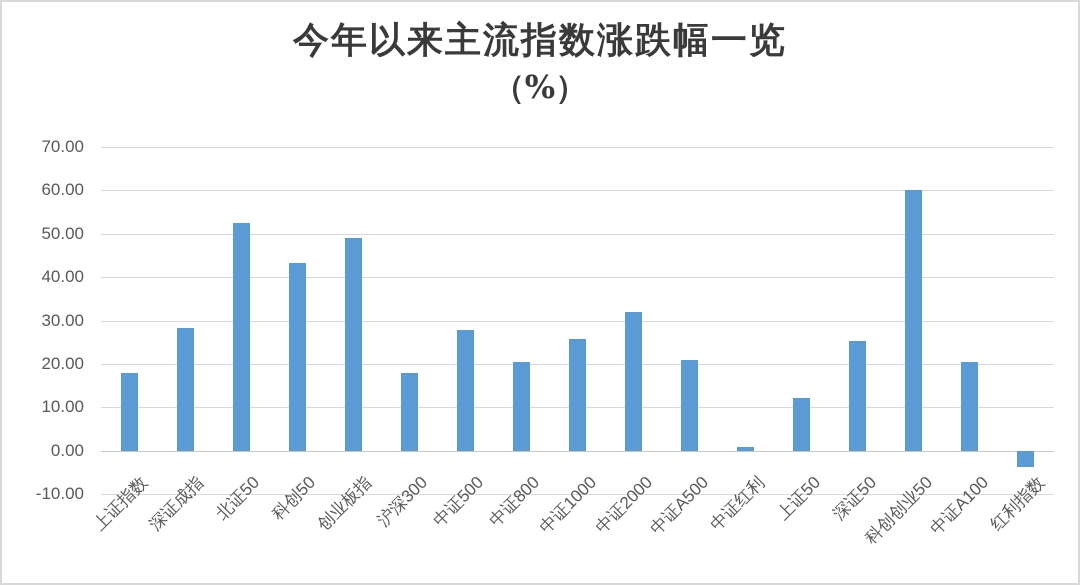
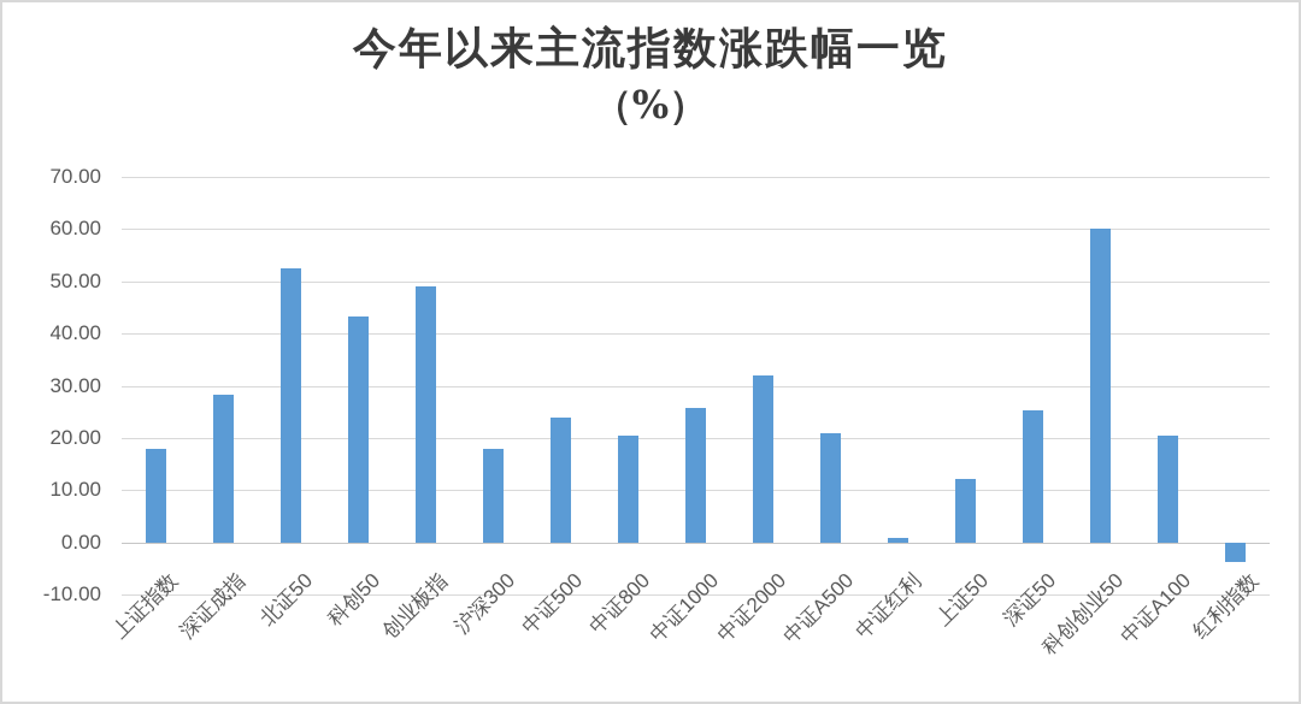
中证500: 28 -> 24
